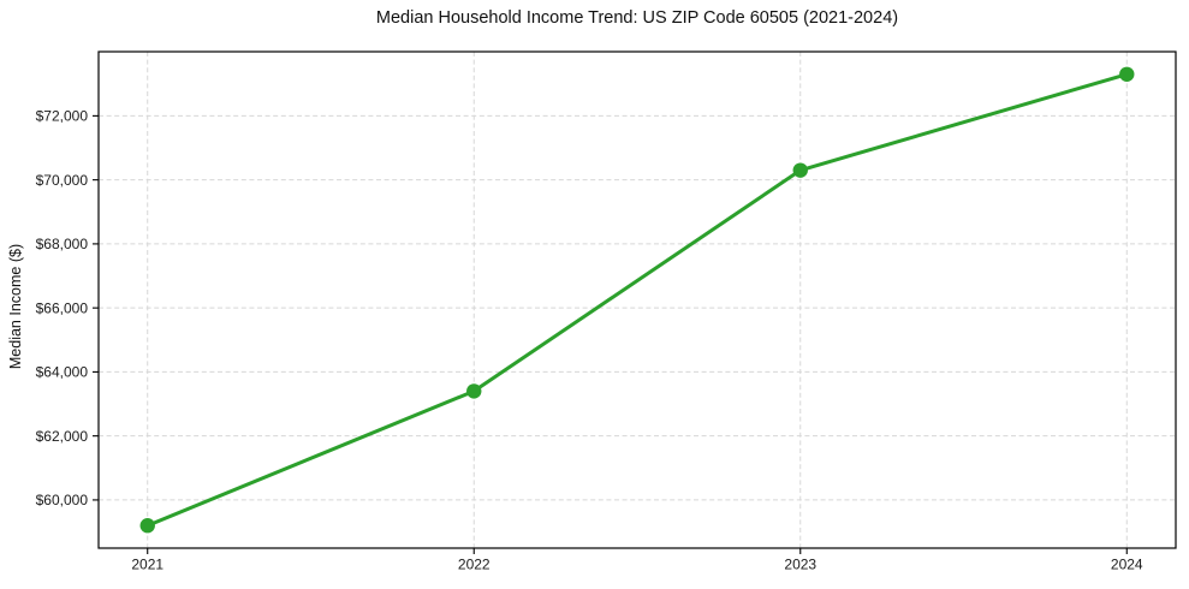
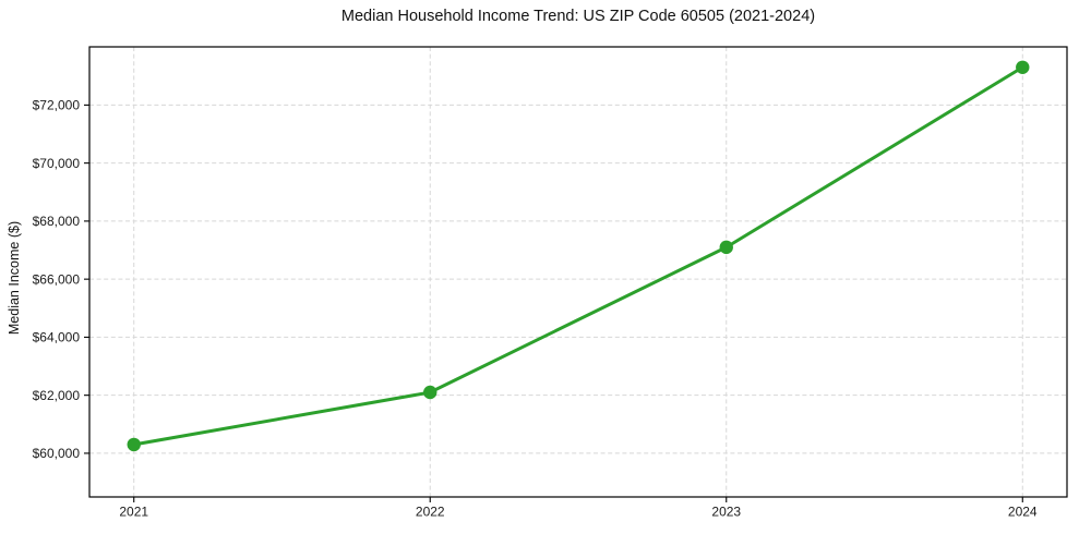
2021: $59200 -> $60300
2022: $63400 -> $62100
2023: $70300 -> $67100
